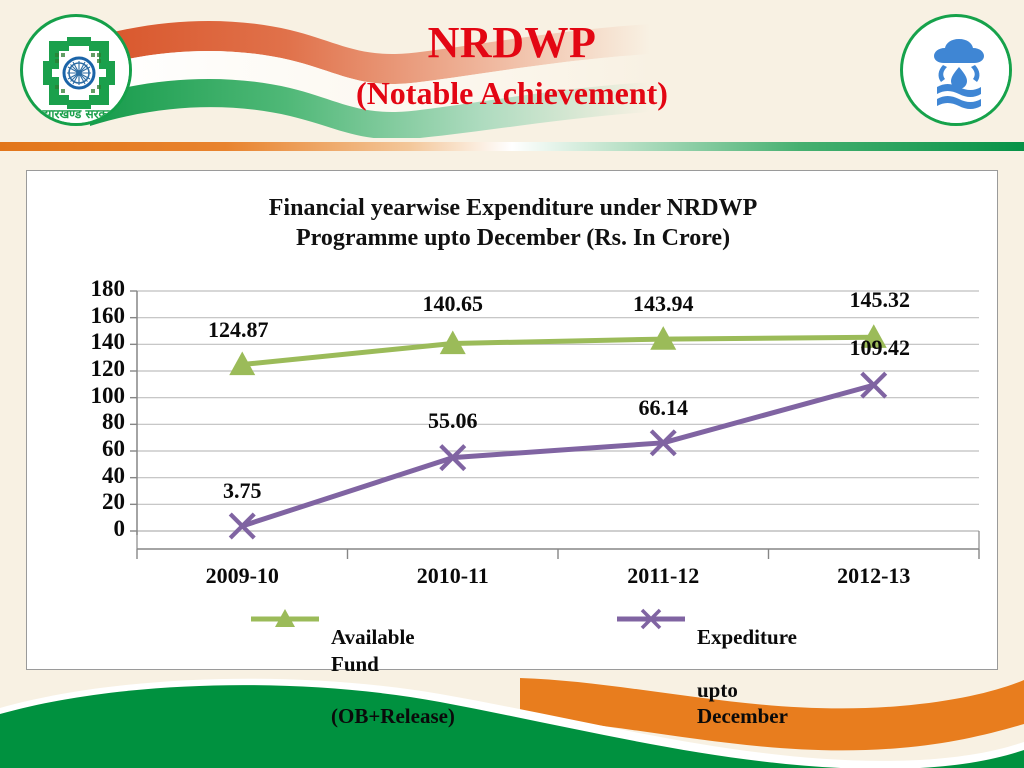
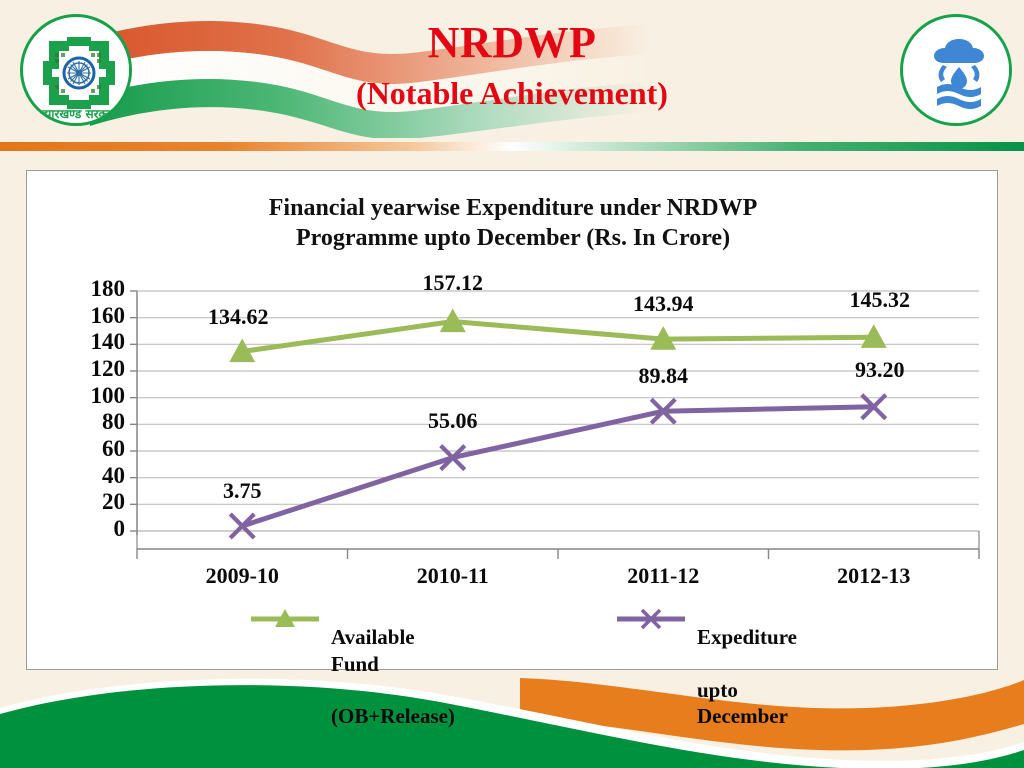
Available Fund (OB+Release)/2009-10: 124.87 -> 134.62
Available Fund (OB+Release)/2010-11: 140.65 -> 157.12
Expediture upto December/2011-12: 66.14 -> 89.84
Expediture upto December/2012-13: 109.42 -> 93.20
